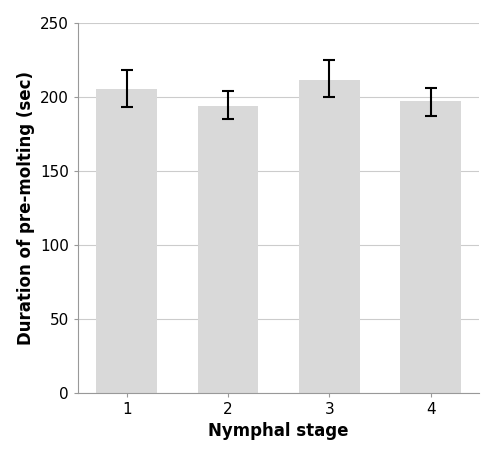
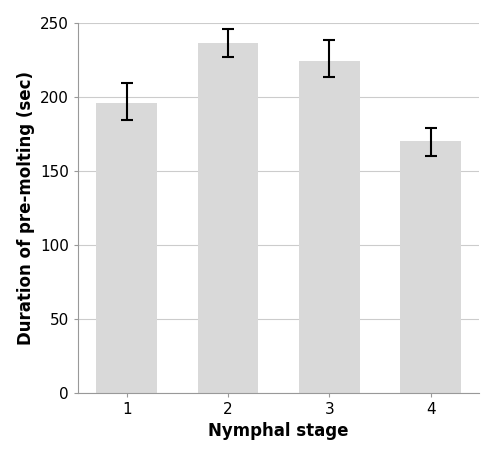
1: 205 -> 196
2: 194 -> 236
3: 211 -> 224
4: 197 -> 170
